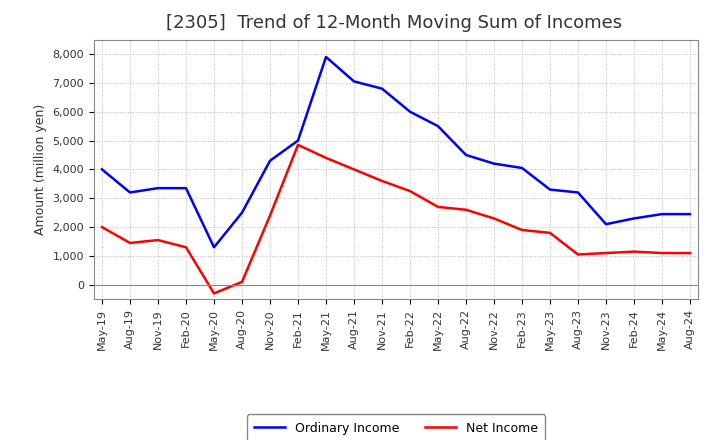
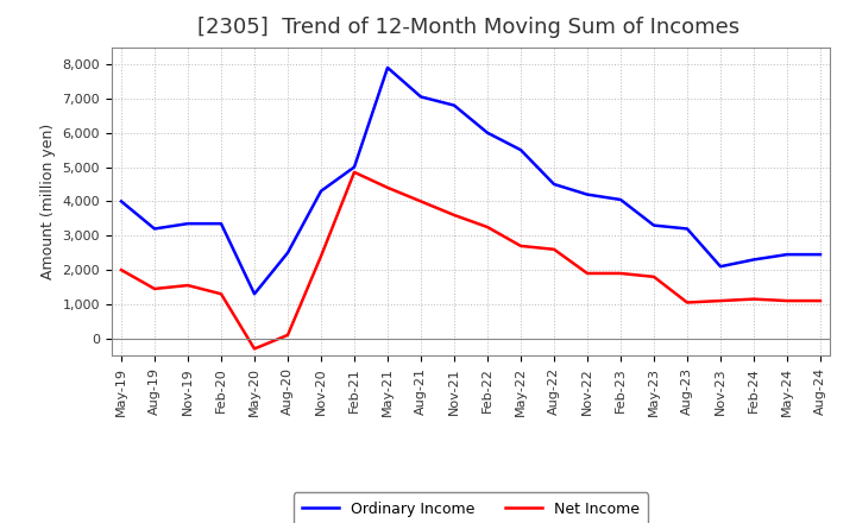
Net Income/Nov-22: 2,300 -> 1,900
